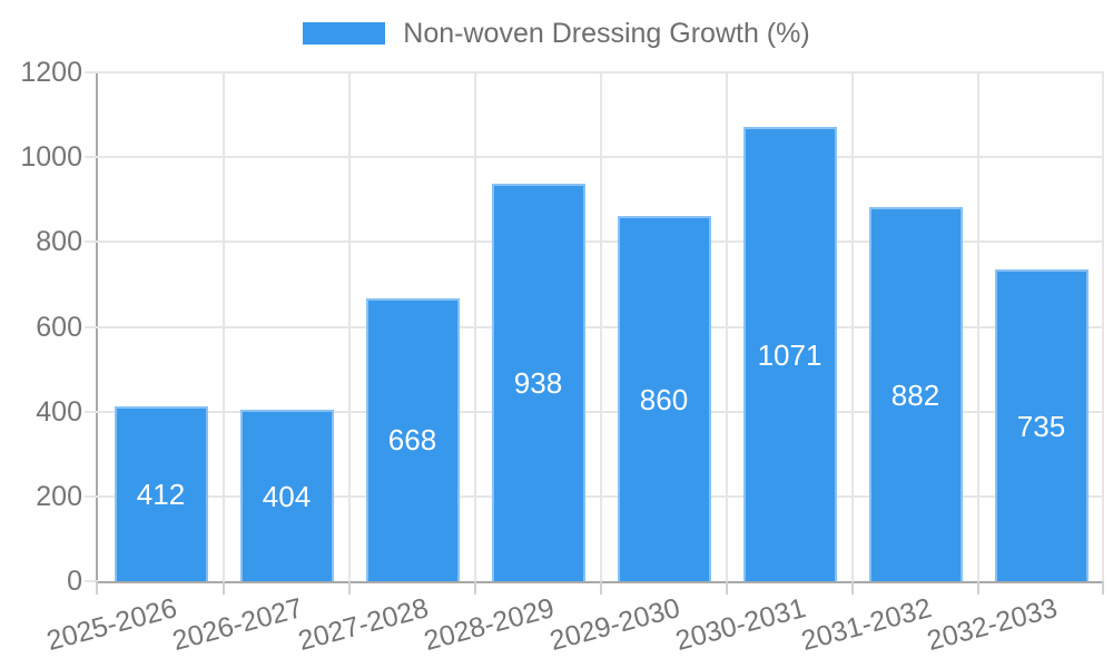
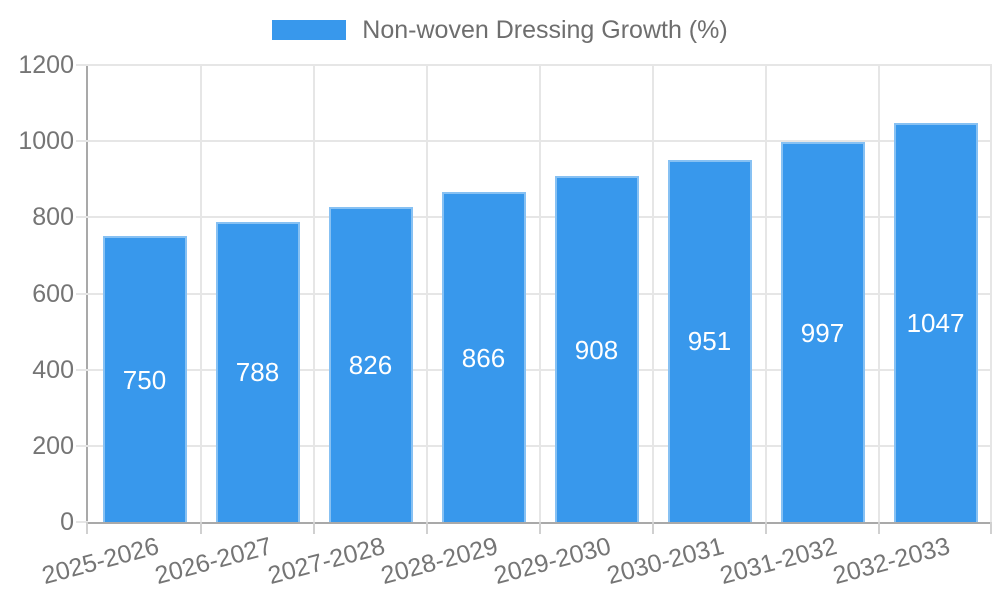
2025-2026: 412 -> 750
2026-2027: 404 -> 788
2027-2028: 668 -> 826
2028-2029: 938 -> 866
2029-2030: 860 -> 908
2030-2031: 1071 -> 951
2031-2032: 882 -> 997
2032-2033: 735 -> 1047
